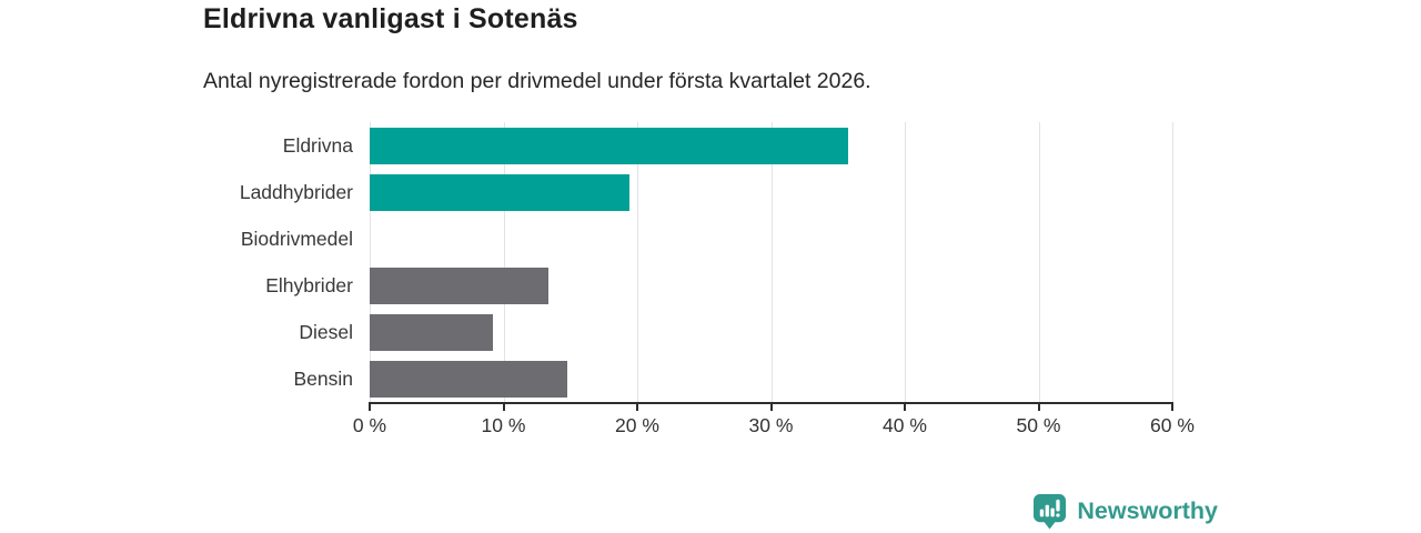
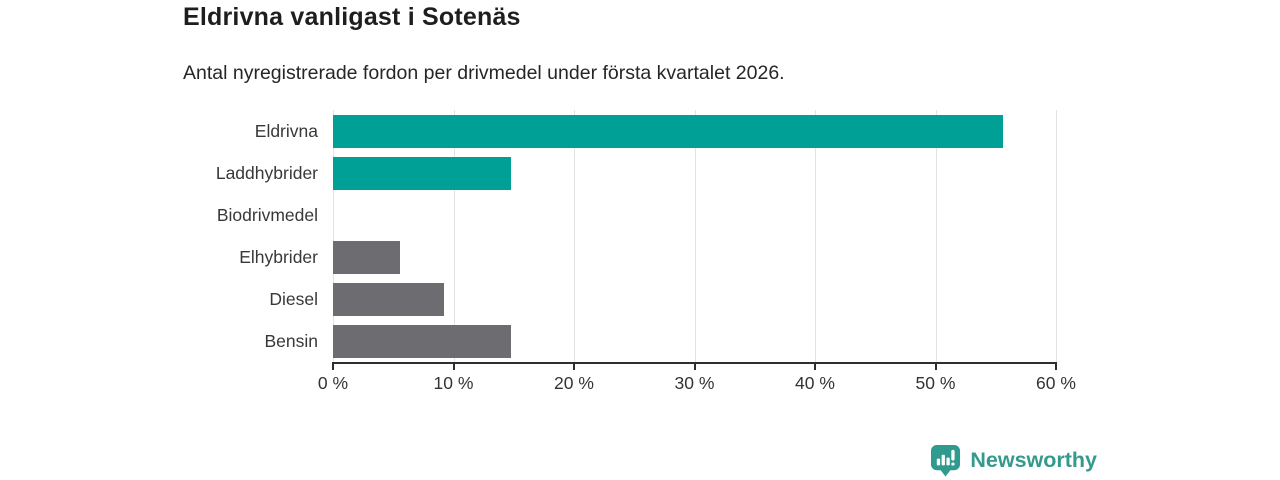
Eldrivna: 35.8% -> 55.6%
Laddhybrider: 19.4% -> 14.8%
Elhybrider: 13.4% -> 5.6%
